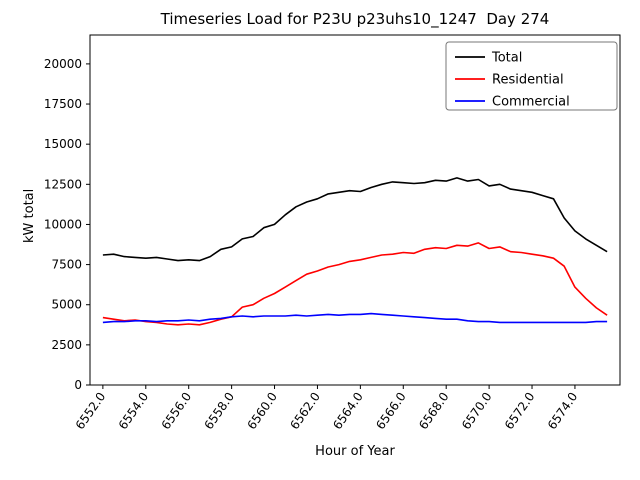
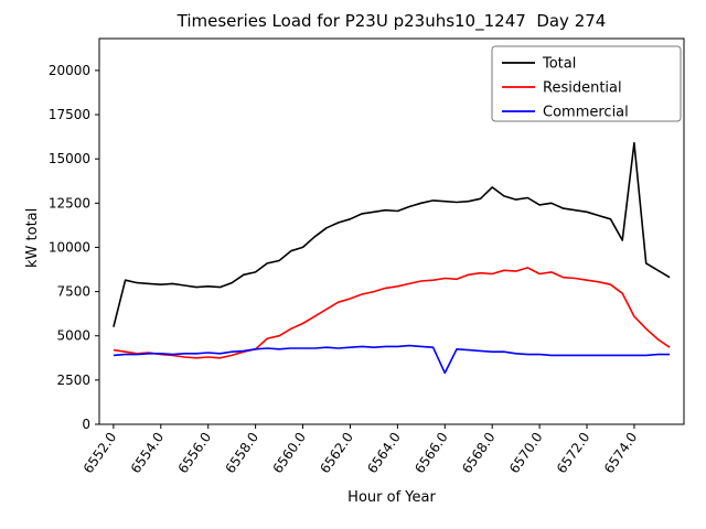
Total/6552.0: 8100 -> 5500
Commercial/6566.0: 4300 -> 2900
Total/6568.0: 12700 -> 13400
Total/6574.0: 9600 -> 15900
